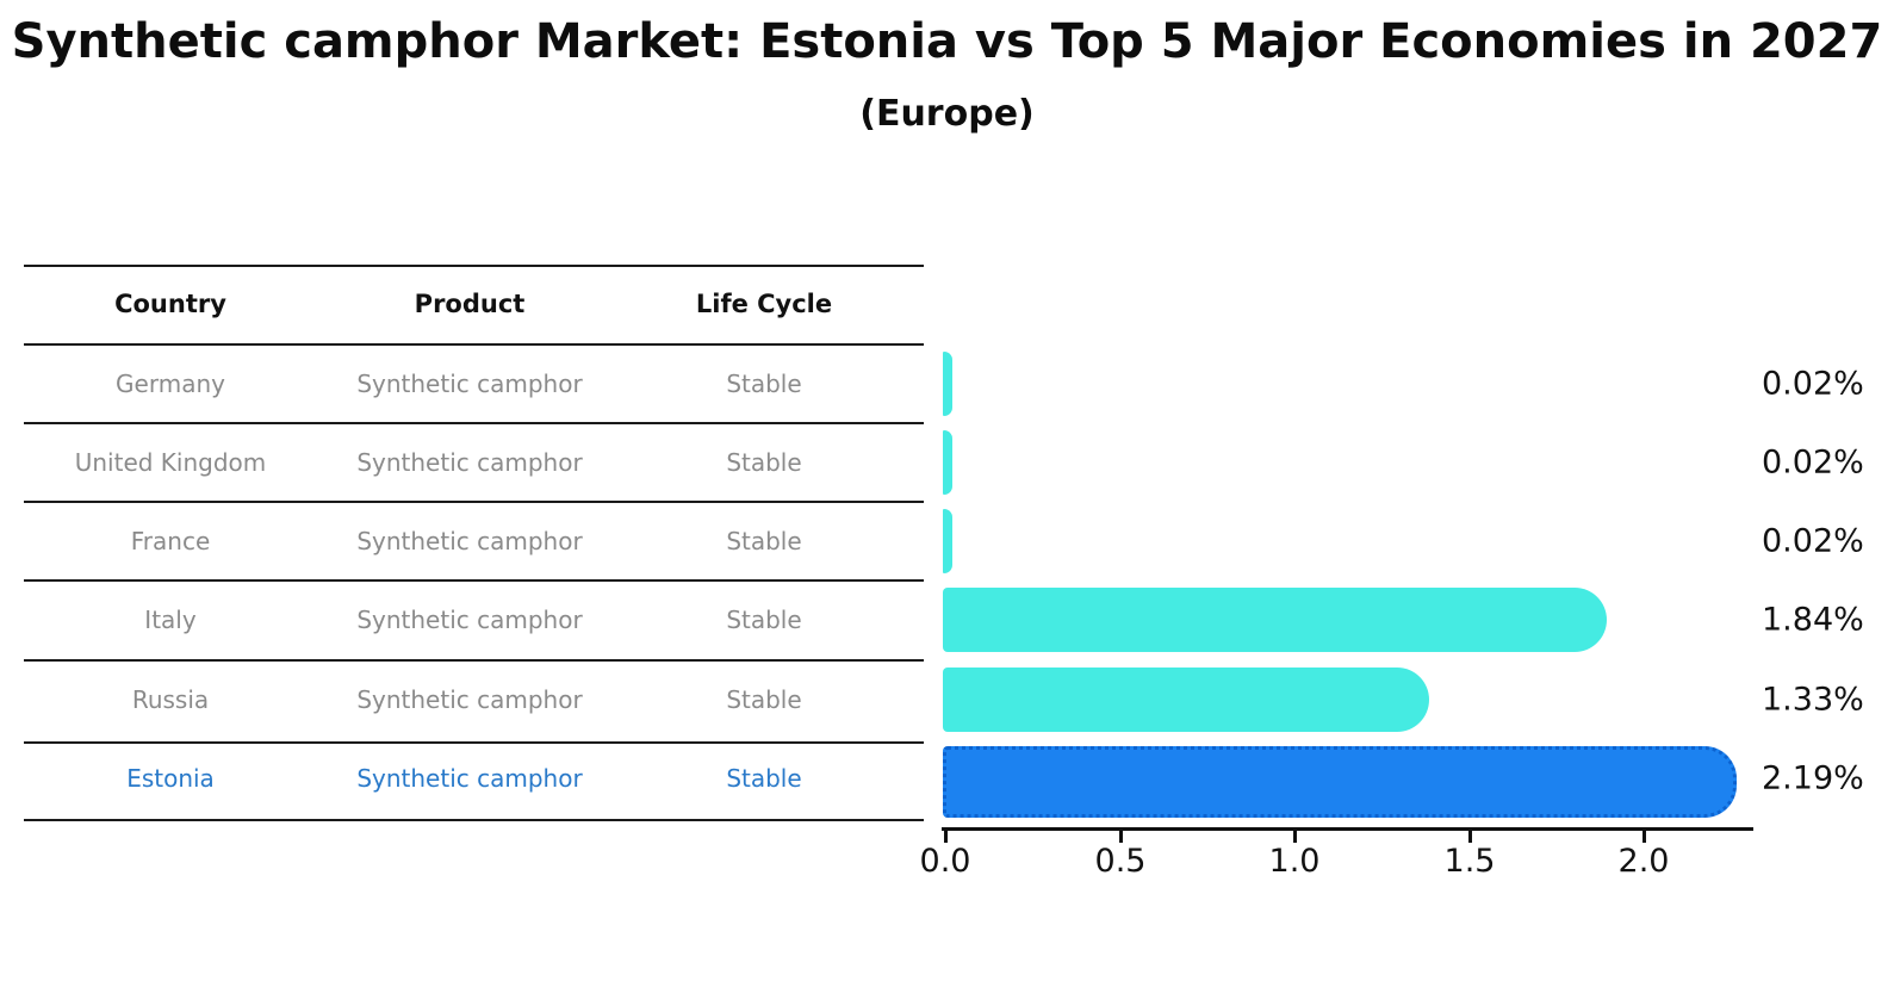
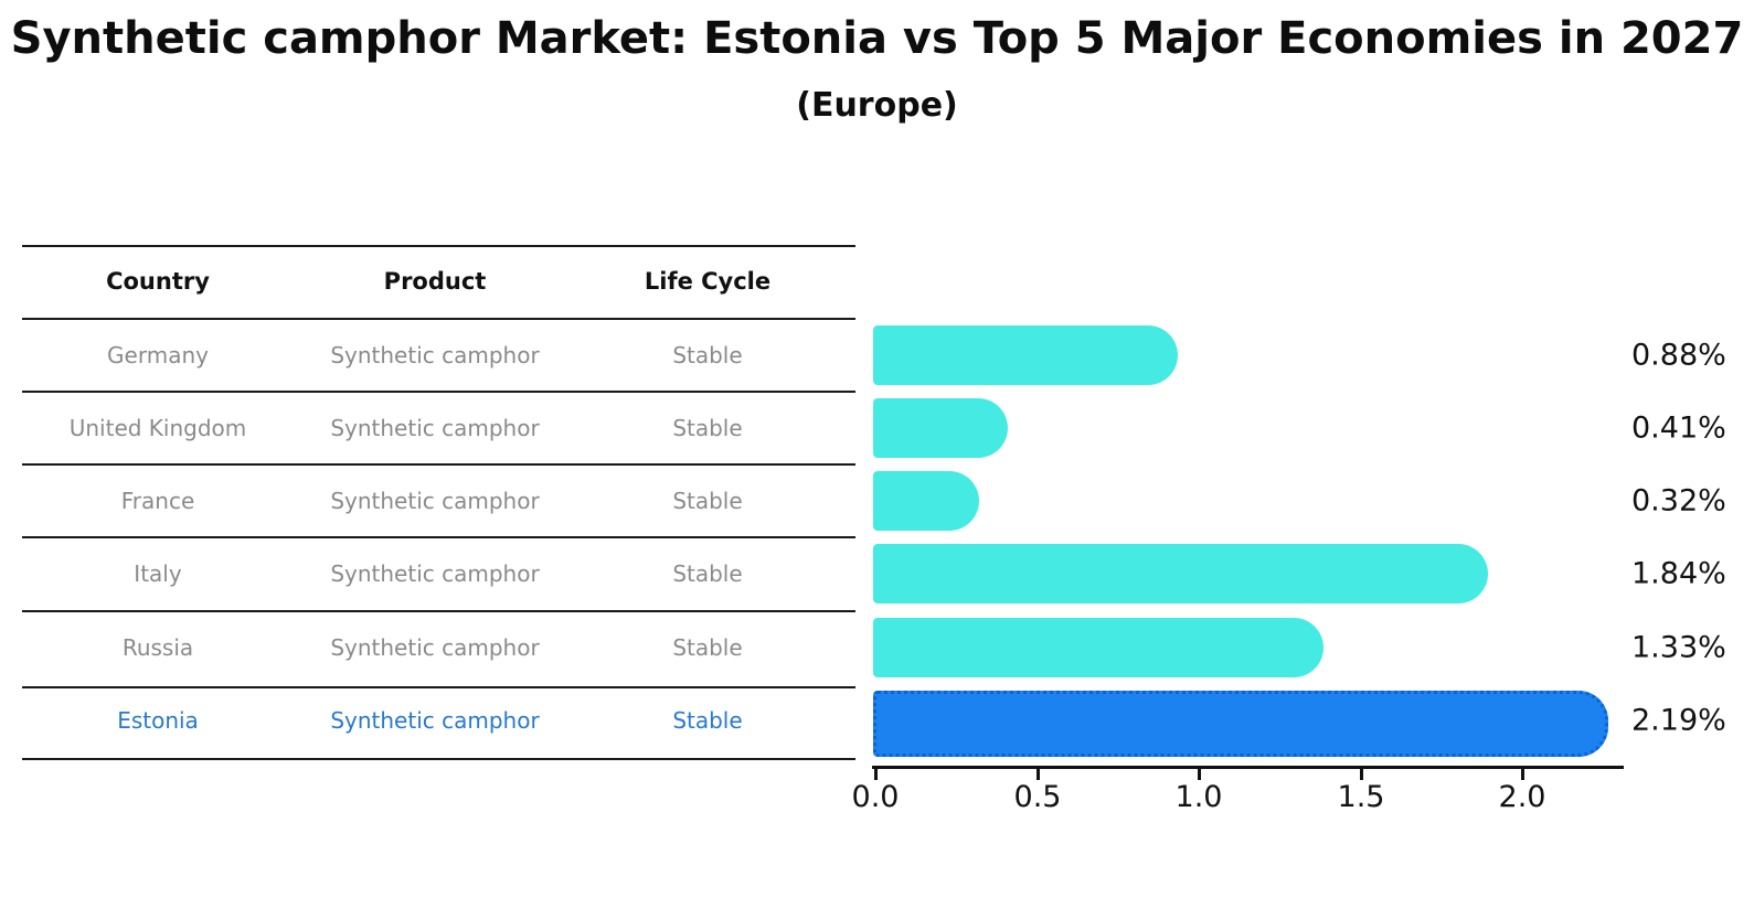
Germany: 0.02% -> 0.88%
United Kingdom: 0.02% -> 0.41%
France: 0.02% -> 0.32%
